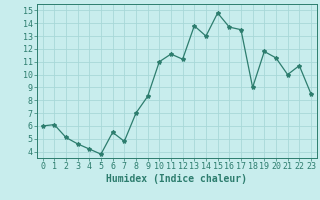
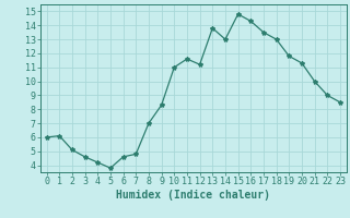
6: 5.5 -> 4.6
16: 13.7 -> 14.3
18: 9.0 -> 13.0
22: 10.7 -> 9.0
